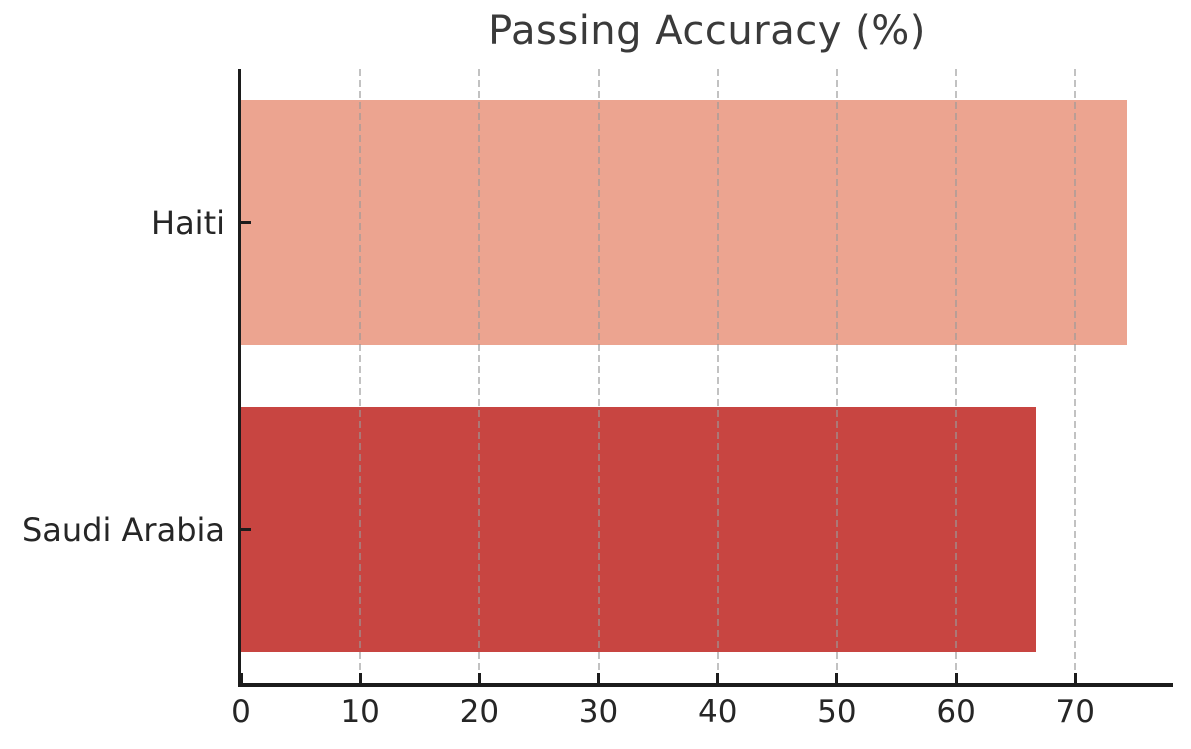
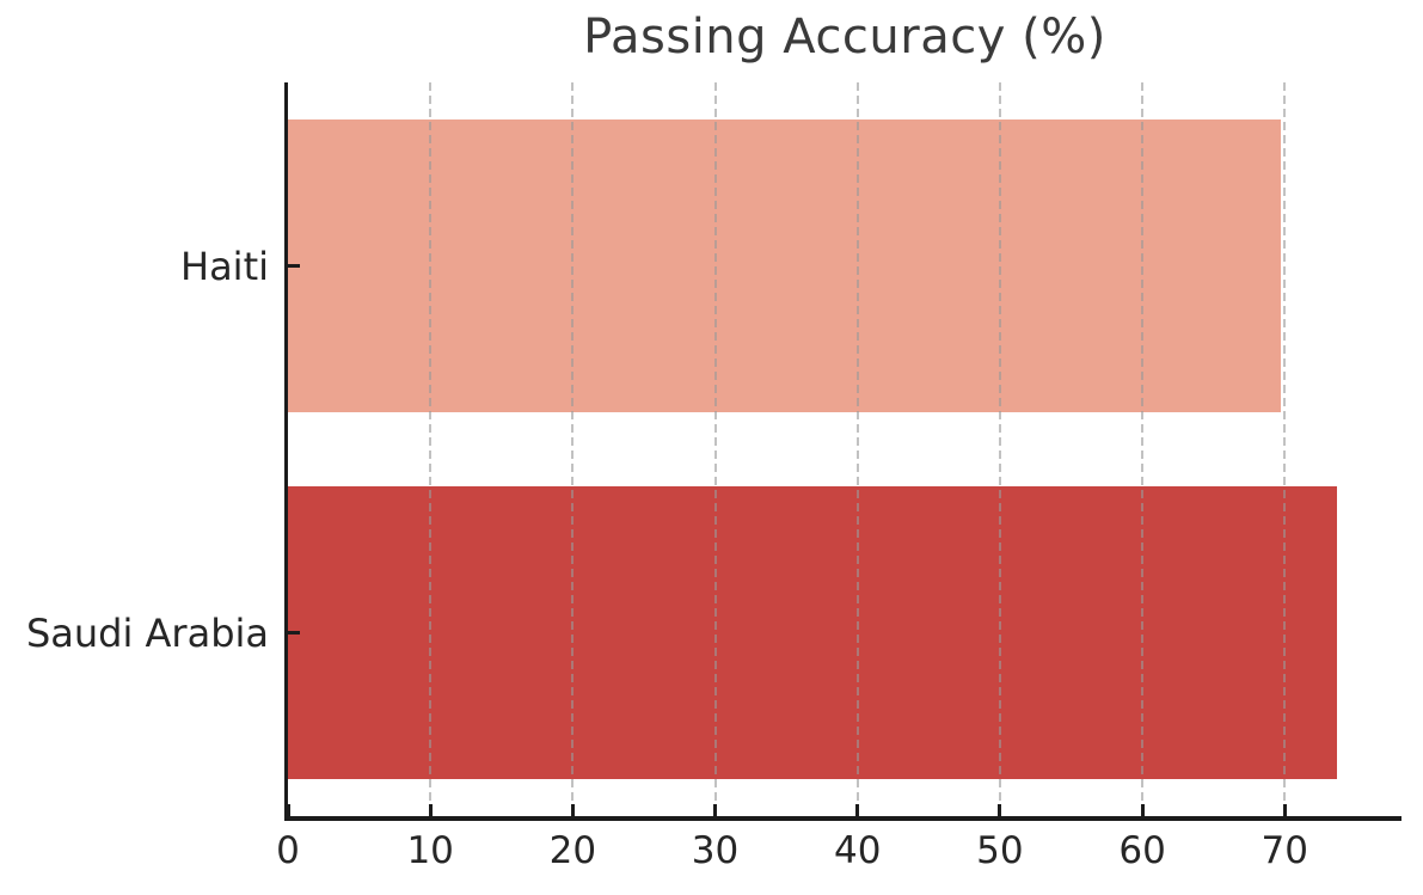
Haiti: 74.3 -> 69.7
Saudi Arabia: 66.7 -> 73.7
